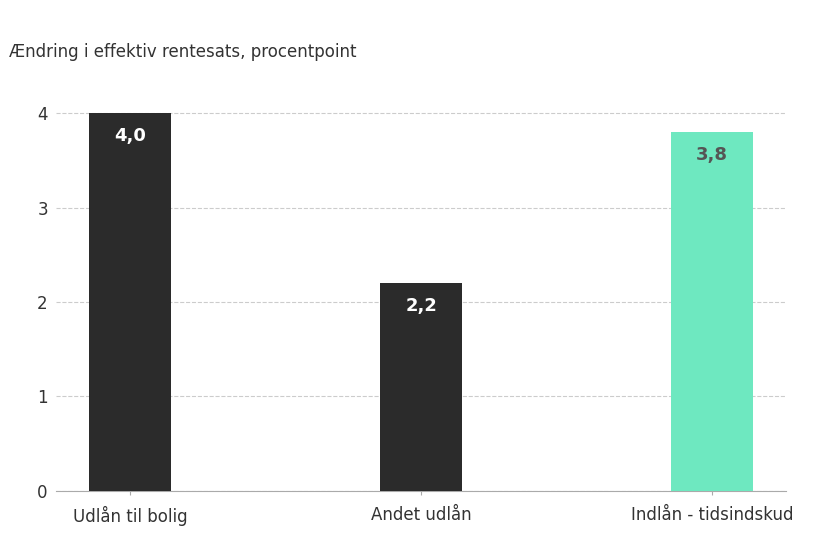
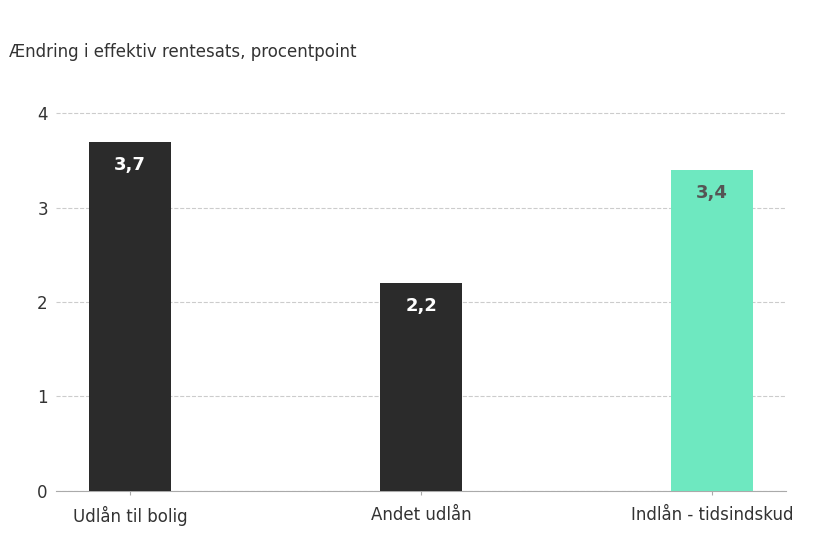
Udlån til bolig: 4,0 -> 3,7
Indlån - tidsindskud: 3,8 -> 3,4
